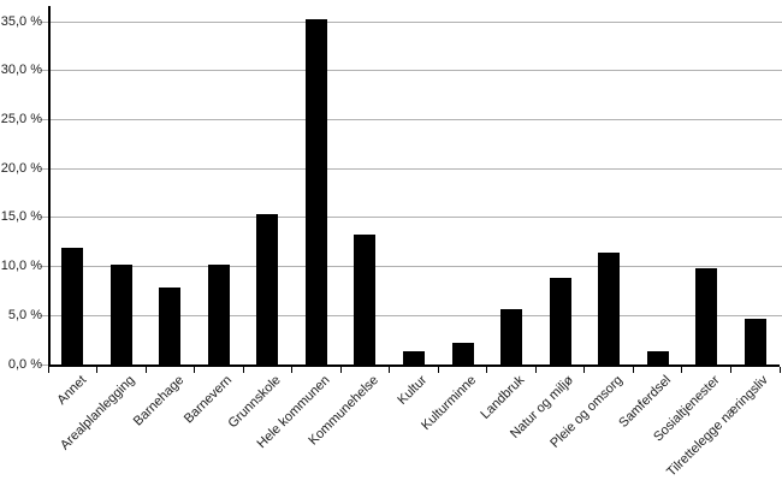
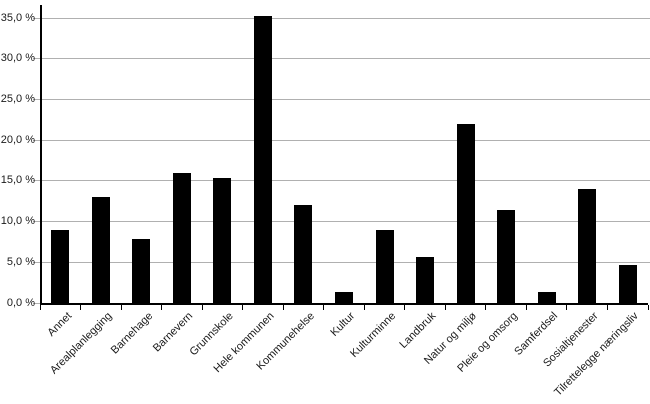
Annet: 12% -> 9%
Arealplanlegging: 10% -> 13%
Barnevern: 10% -> 16%
Kommunehelse: 13% -> 12%
Kulturminne: 2% -> 9%
Natur og miljø: 9% -> 22%
Sosialtjenester: 10% -> 14%
